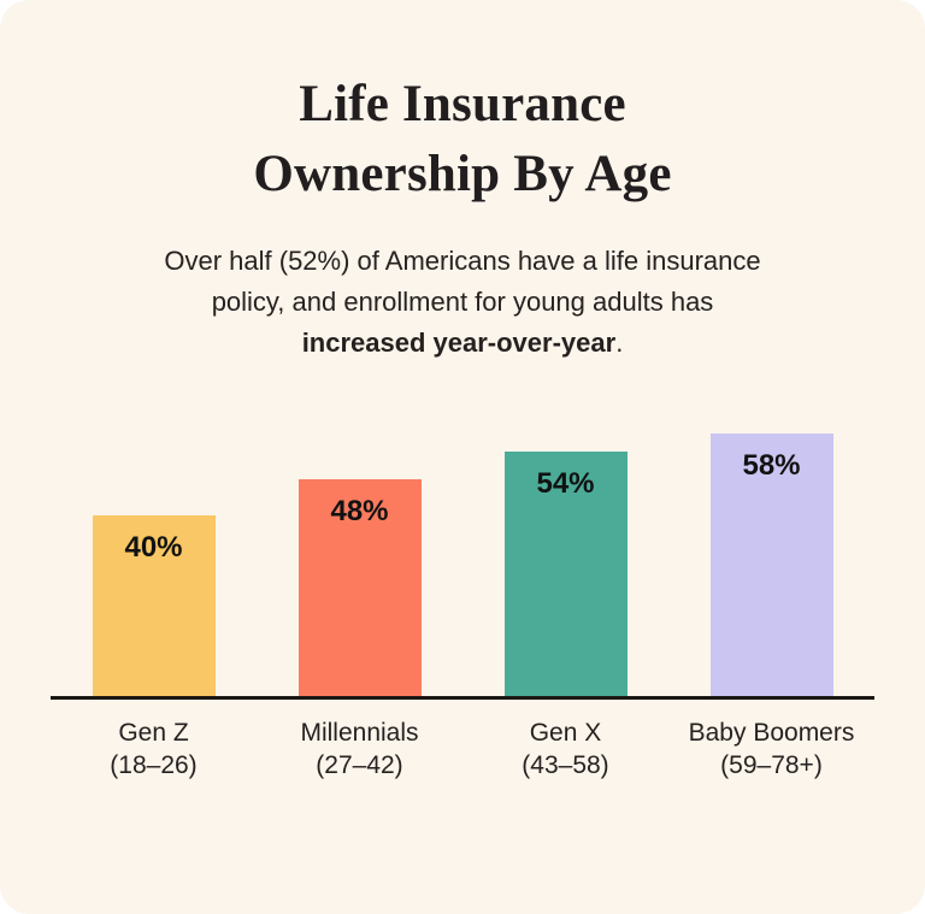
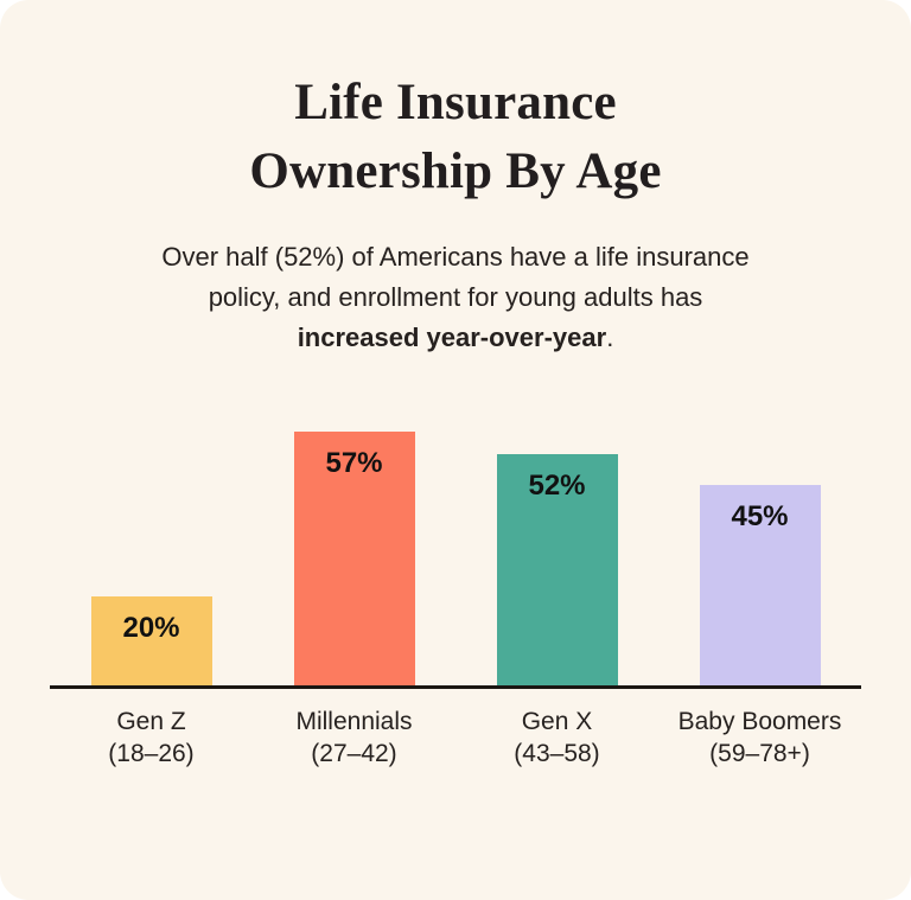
Gen Z: 40% -> 20%
Millennials: 48% -> 57%
Gen X: 54% -> 52%
Baby Boomers: 58% -> 45%
